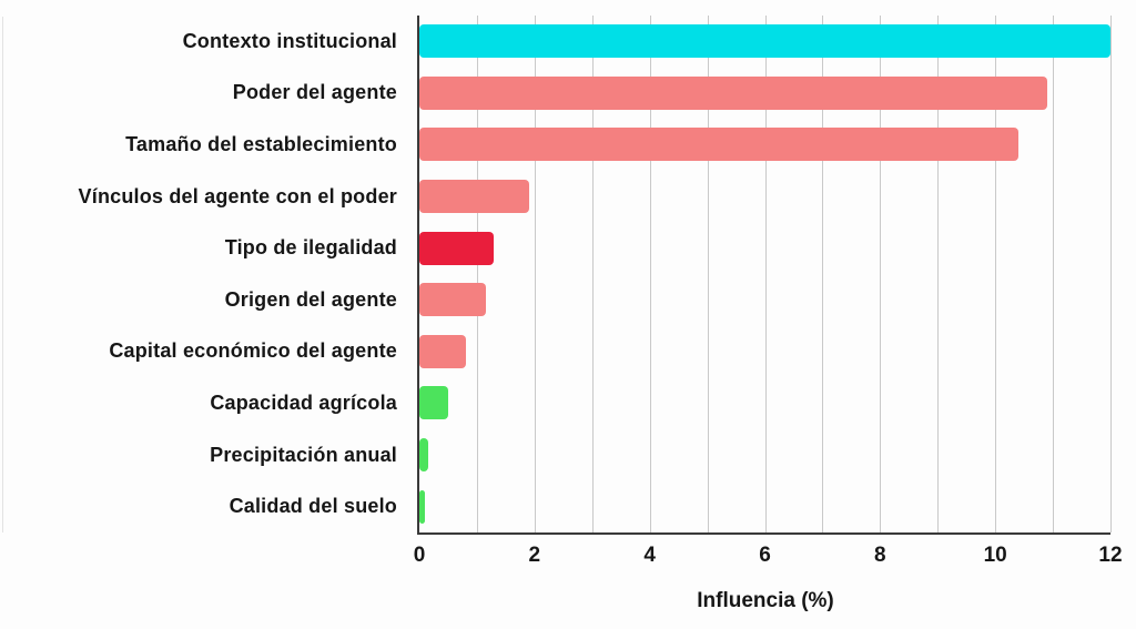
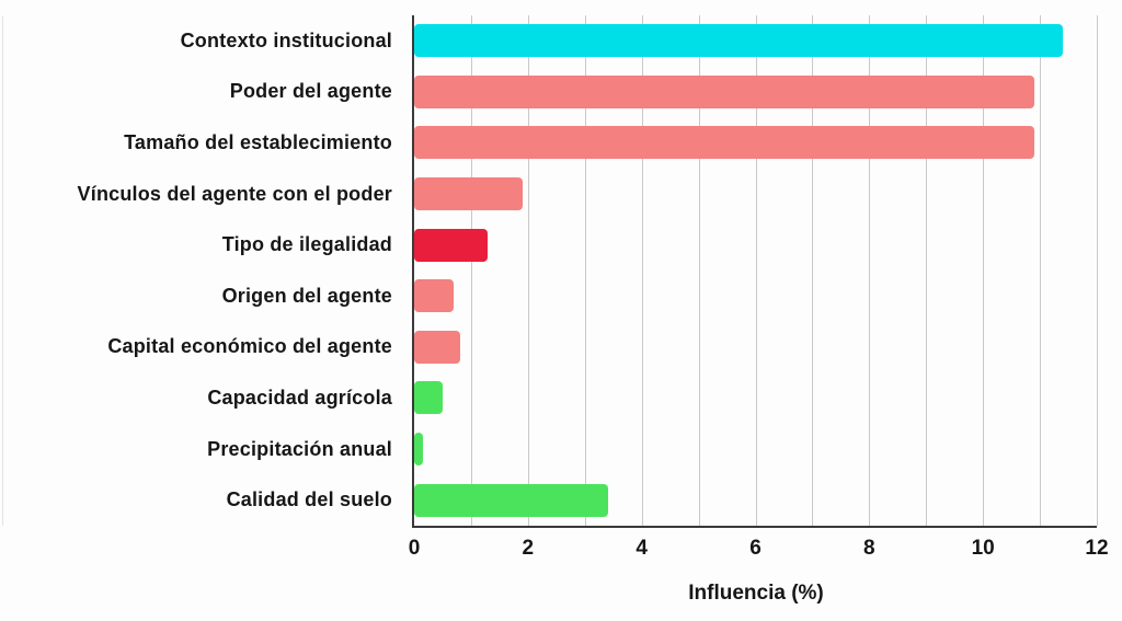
Contexto institucional: 12.0 -> 11.4
Tamaño del establecimiento: 10.4 -> 10.9
Origen del agente: 1.1 -> 0.7
Calidad del suelo: 0.1 -> 3.4
